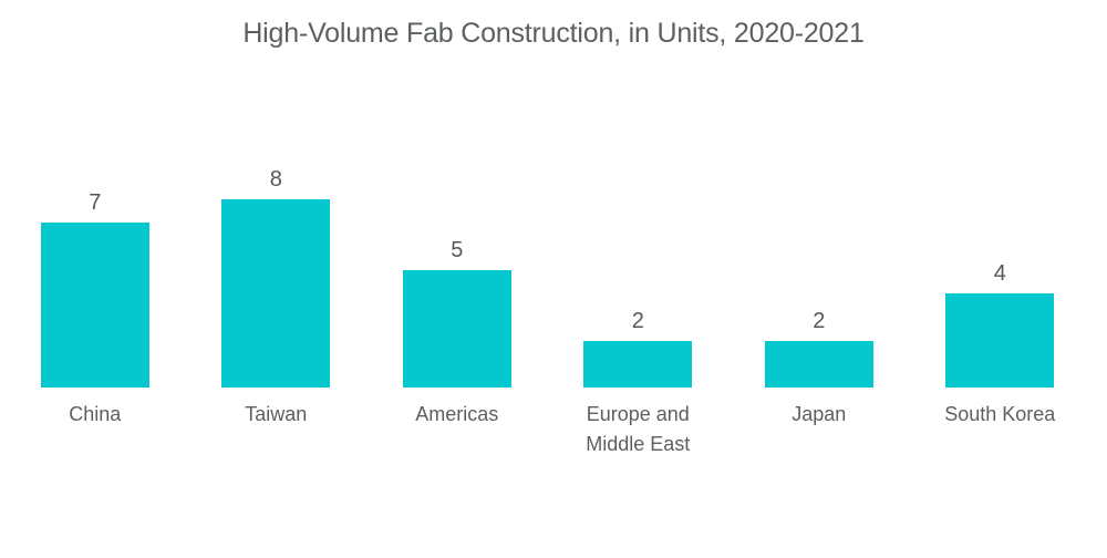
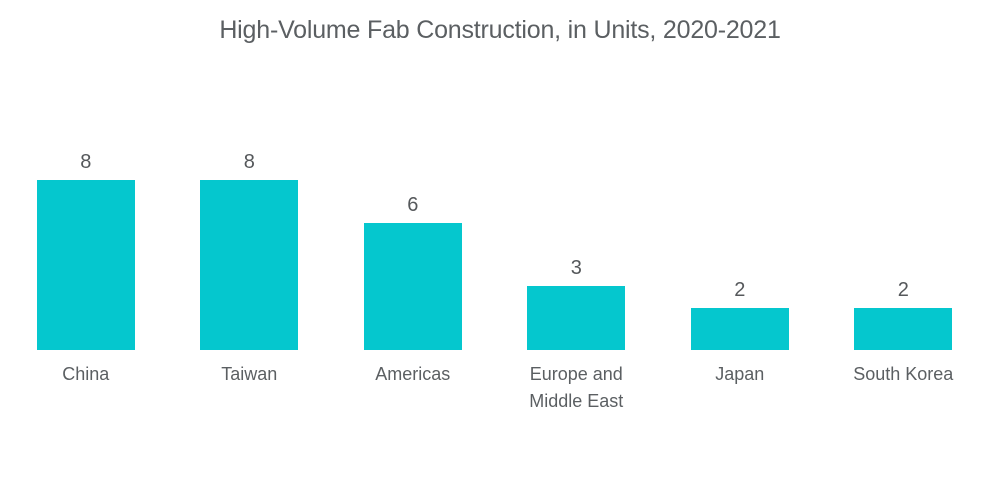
China: 7 -> 8
Americas: 5 -> 6
Europe and Middle East: 2 -> 3
South Korea: 4 -> 2
